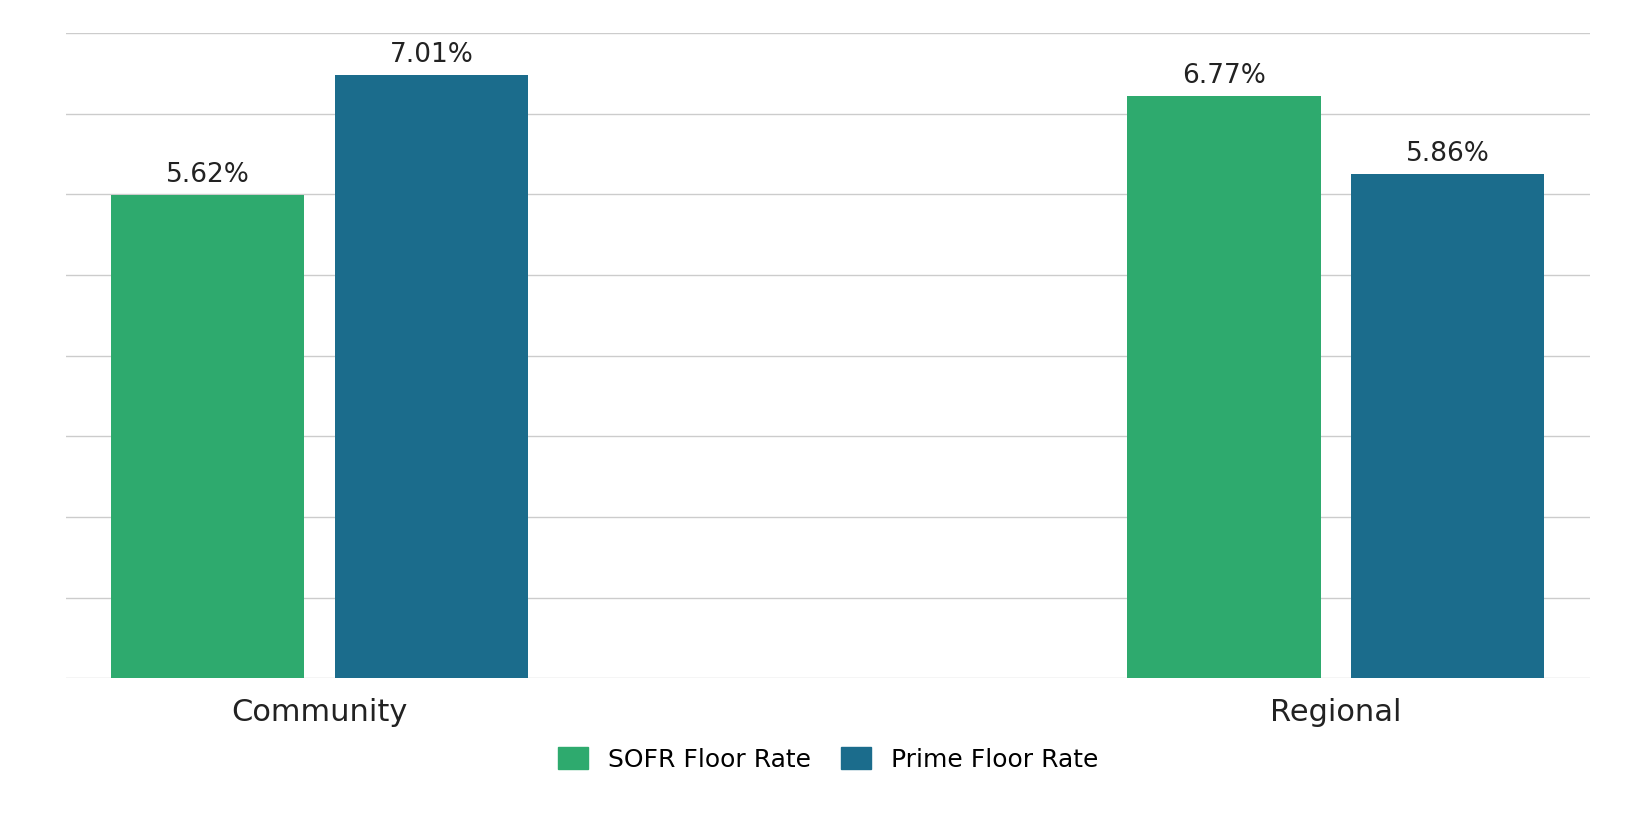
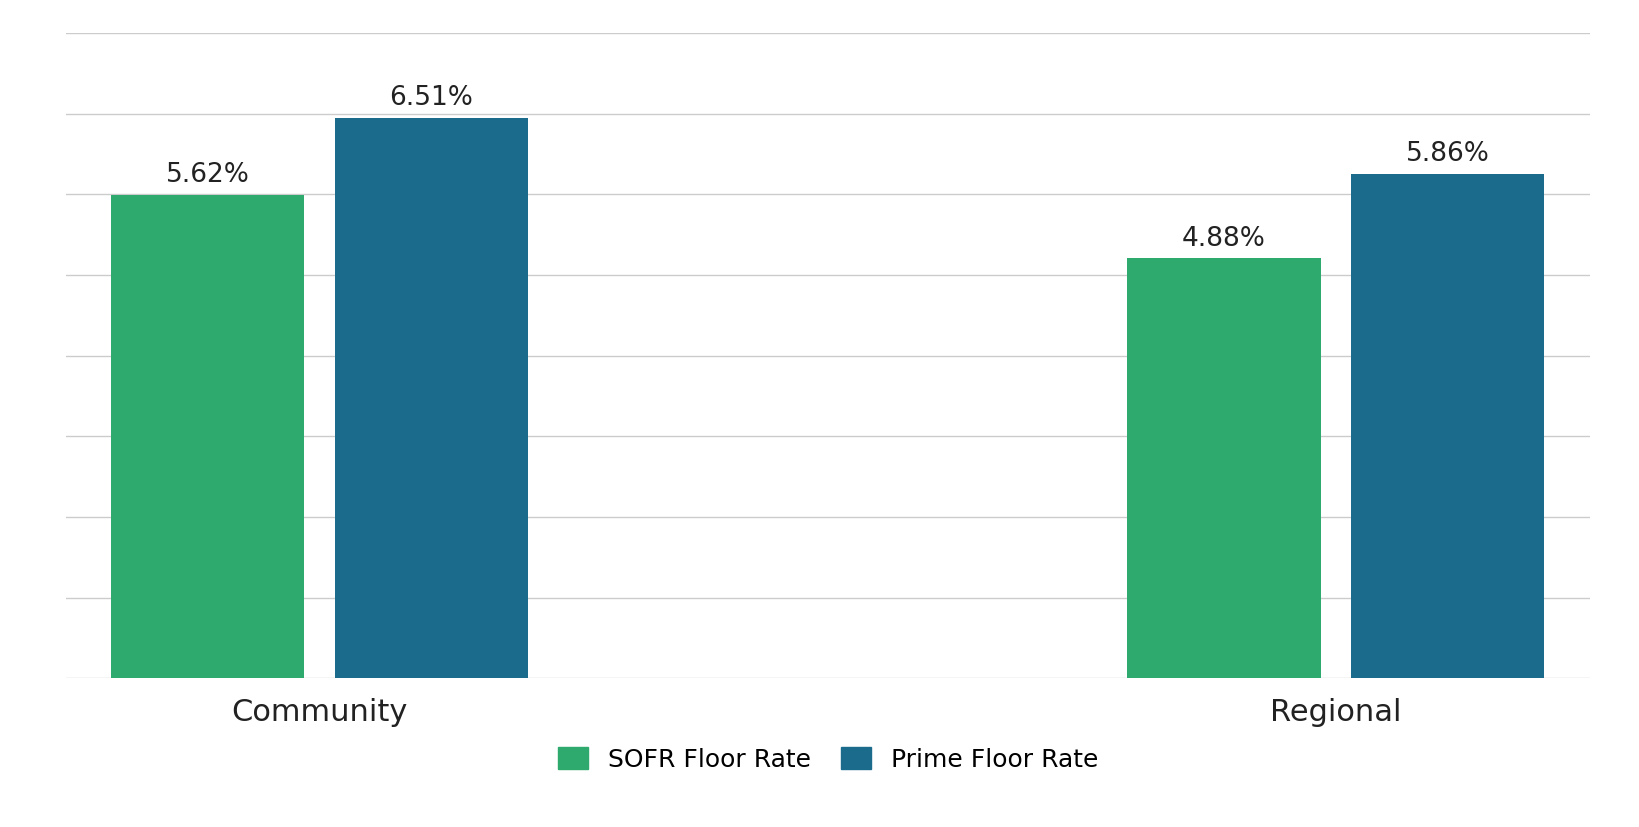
Prime Floor Rate/Community: 7.01% -> 6.51%
SOFR Floor Rate/Regional: 6.77% -> 4.88%
